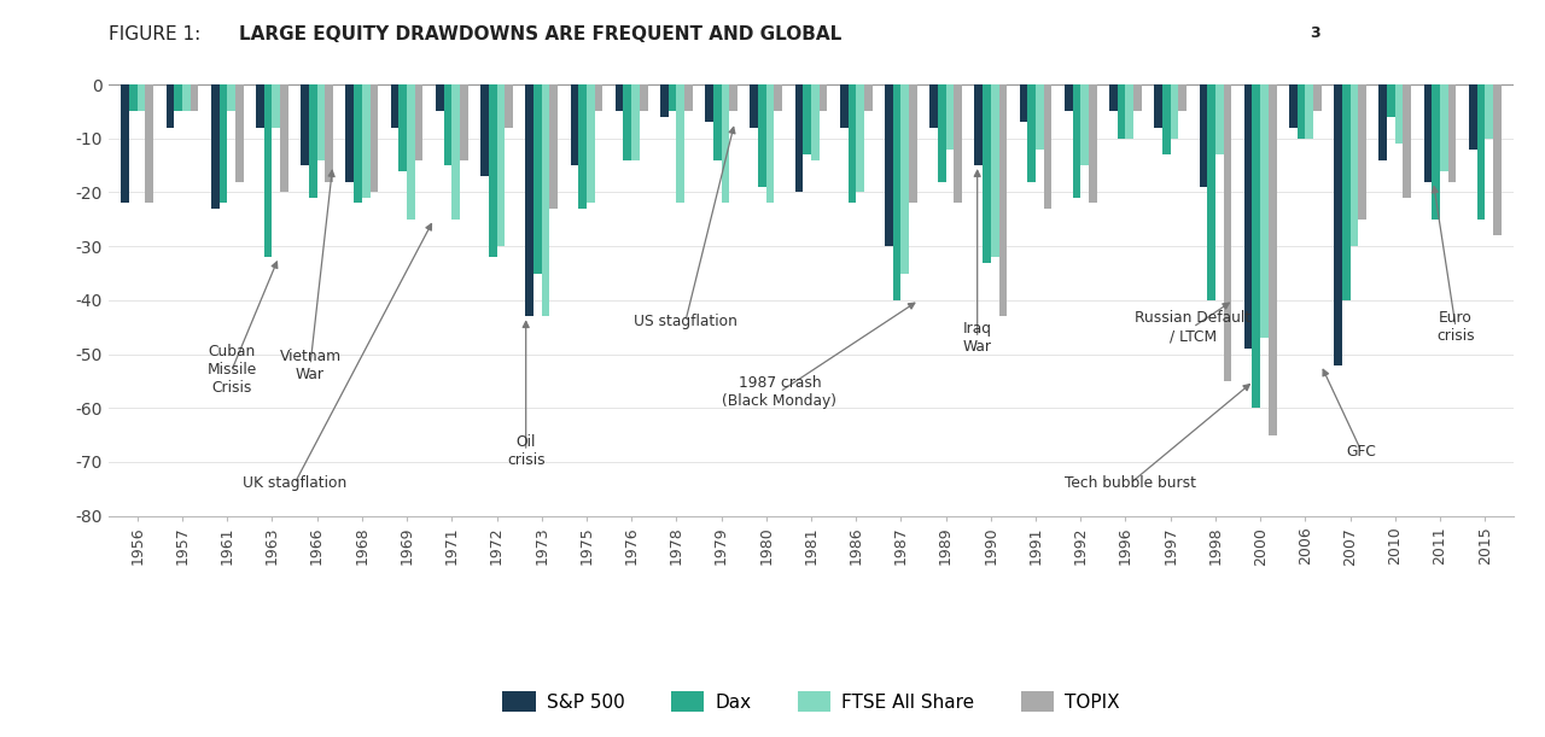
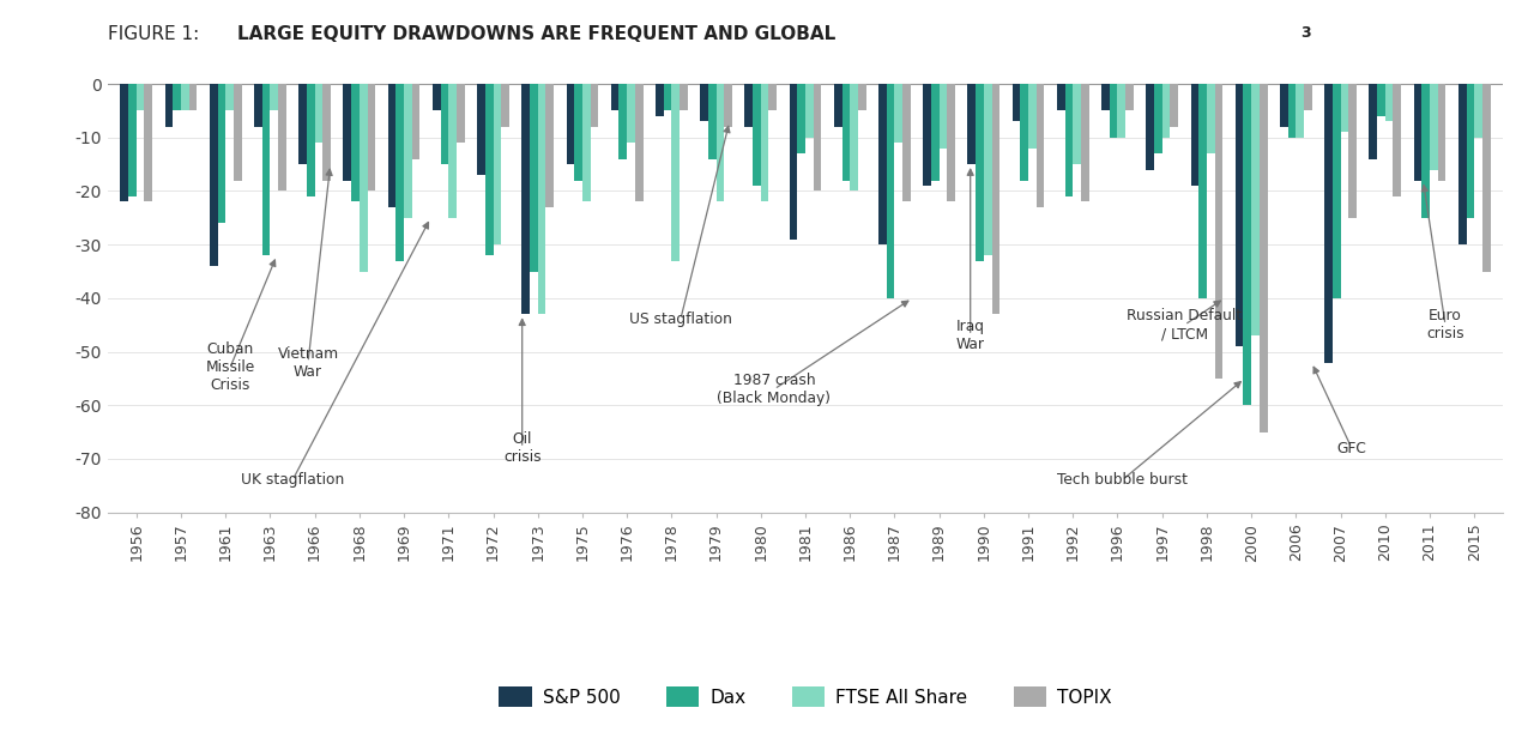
Dax/1956: -5 -> -21
S&P 500/1961: -23 -> -34
Dax/1961: -22 -> -26
FTSE All Share/1963: -8 -> -5
FTSE All Share/1966: -14 -> -11
FTSE All Share/1968: -21 -> -35
S&P 500/1969: -8 -> -23
Dax/1969: -16 -> -33
TOPIX/1971: -14 -> -11
Dax/1975: -23 -> -18
TOPIX/1975: -5 -> -8
FTSE All Share/1976: -14 -> -11
TOPIX/1976: -5 -> -22
FTSE All Share/1978: -22 -> -33
TOPIX/1979: -5 -> -8
S&P 500/1981: -20 -> -29
FTSE All Share/1981: -14 -> -10
TOPIX/1981: -5 -> -20
Dax/1986: -22 -> -18
FTSE All Share/1987: -35 -> -11
S&P 500/1989: -8 -> -19
S&P 500/1997: -8 -> -16
TOPIX/1997: -5 -> -8
FTSE All Share/2007: -30 -> -9
FTSE All Share/2010: -11 -> -7
S&P 500/2015: -12 -> -30
TOPIX/2015: -28 -> -35
